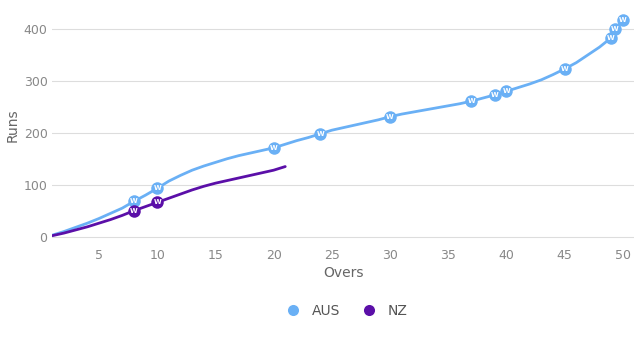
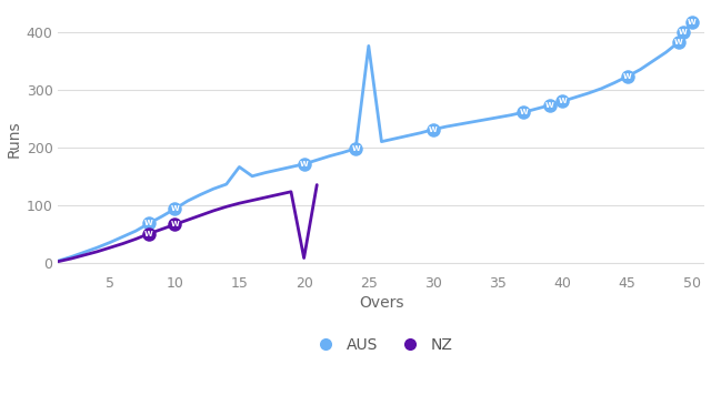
AUS/15: 143 -> 166
NZ/20: 128 -> 8
AUS/25: 205 -> 376
